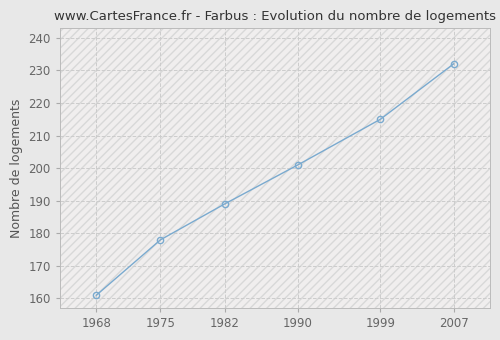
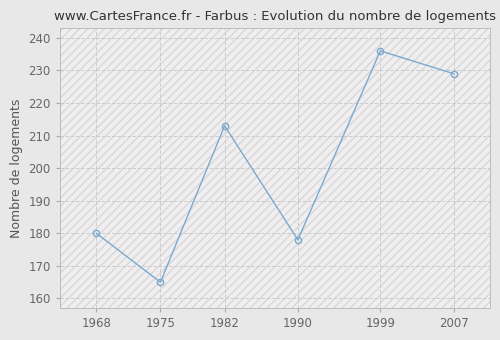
1968: 161 -> 180
1975: 178 -> 165
1982: 189 -> 213
1990: 201 -> 178
1999: 215 -> 236
2007: 232 -> 229
